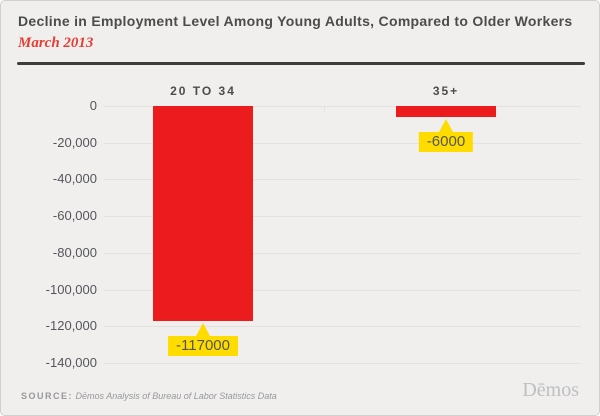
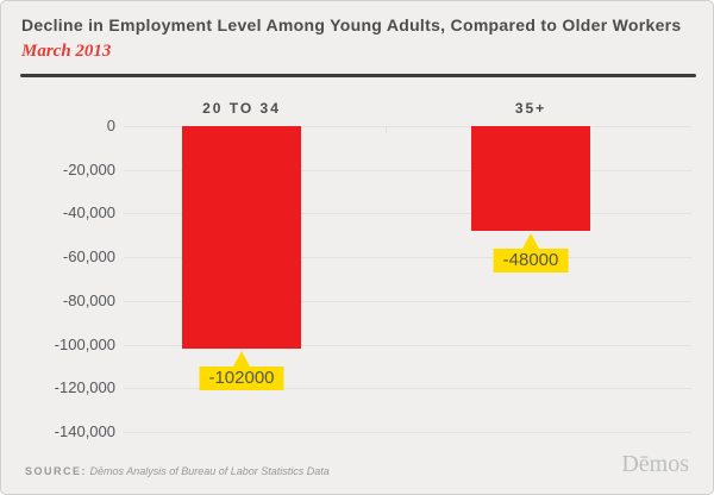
20 TO 34: -117000 -> -102000
35+: -6000 -> -48000
